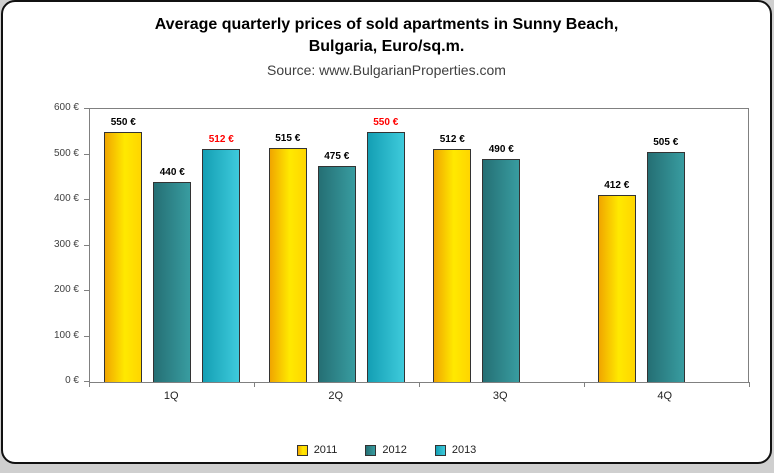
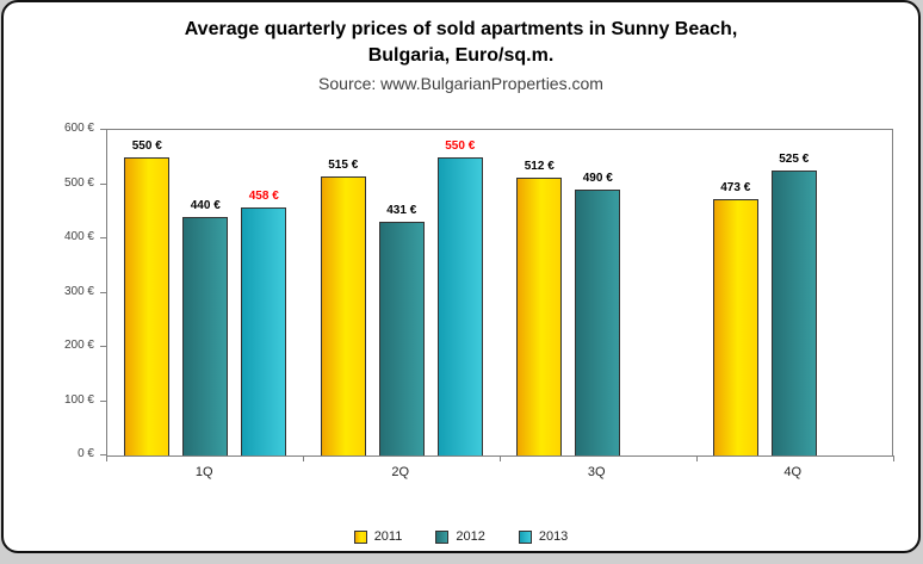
2013/1Q: 512 -> 458
2012/2Q: 475 -> 431
2011/4Q: 412 -> 473
2012/4Q: 505 -> 525
